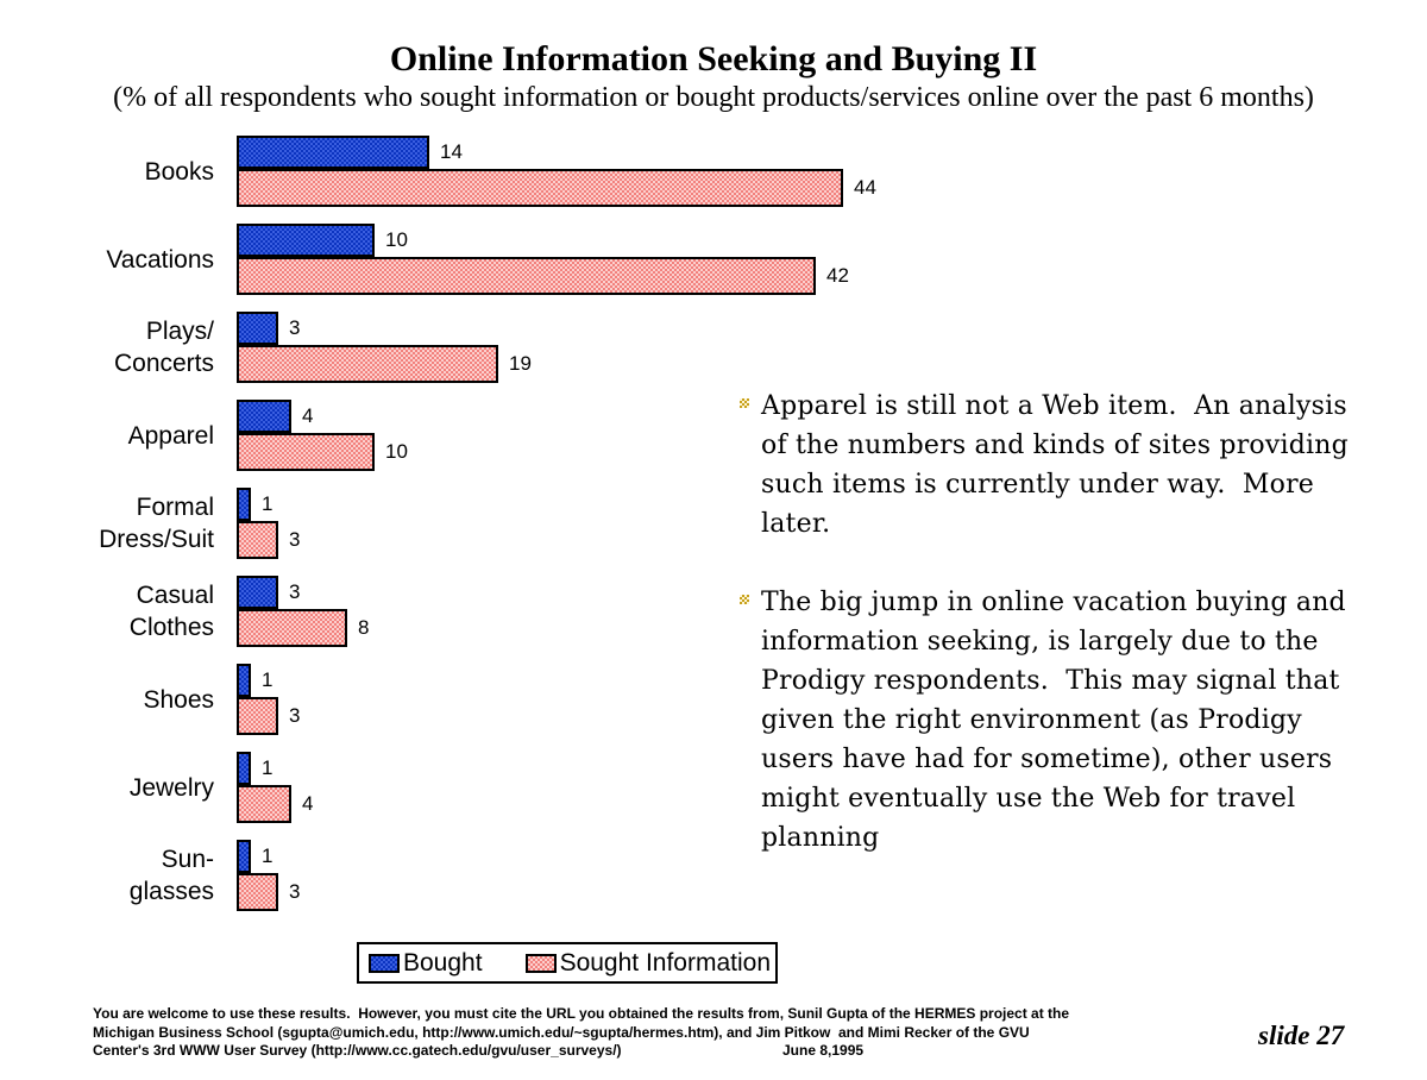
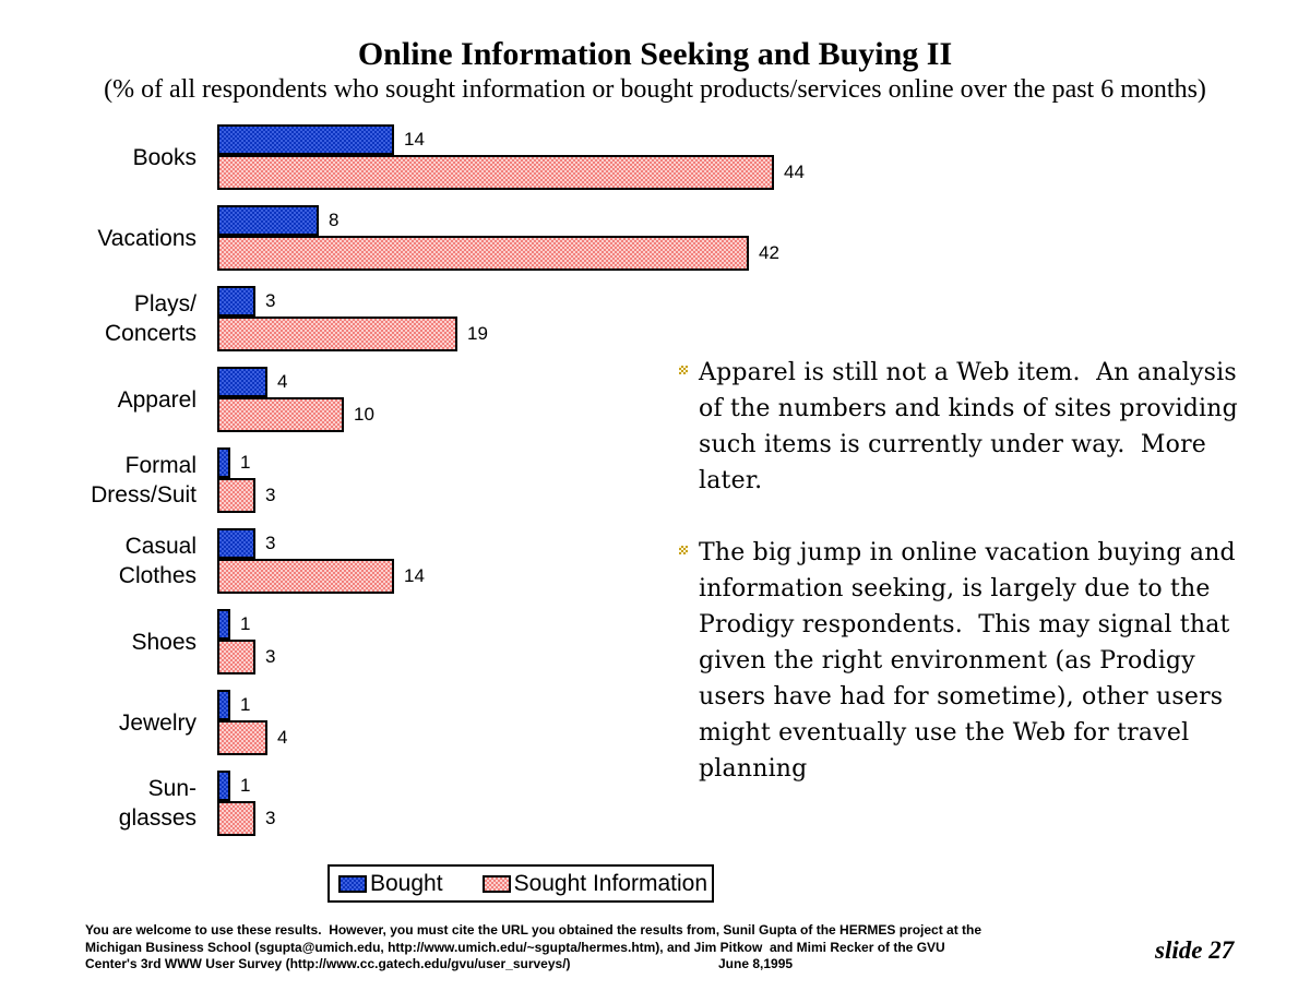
Bought/Vacations: 10 -> 8
Sought Information/Casual Clothes: 8 -> 14
